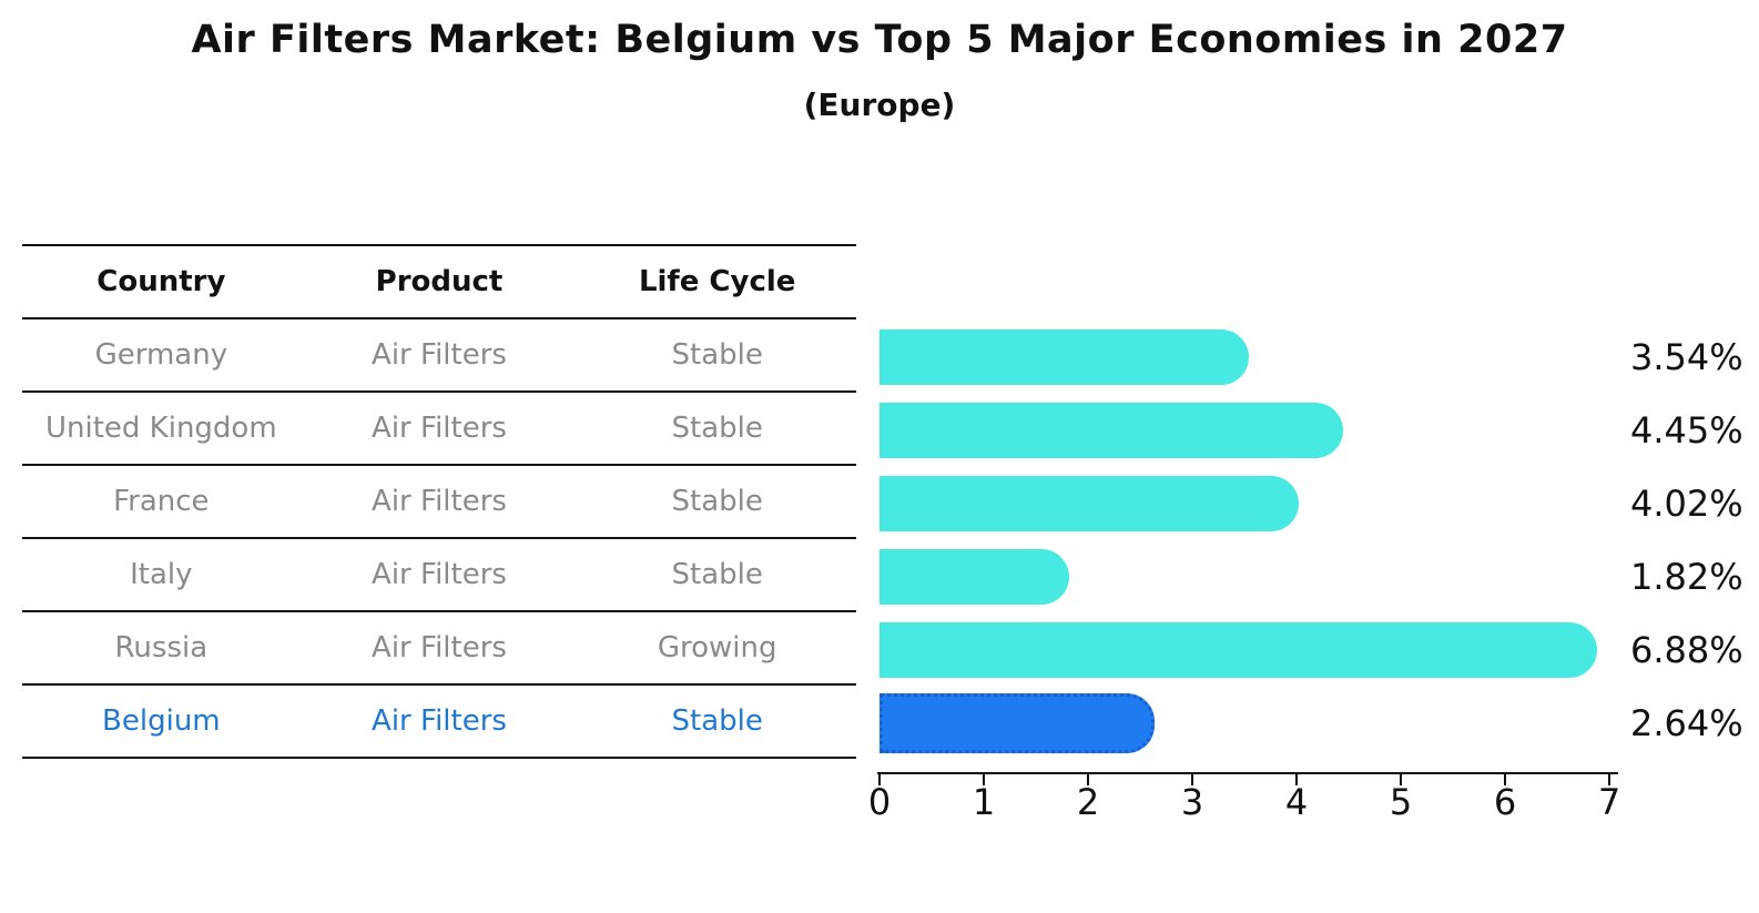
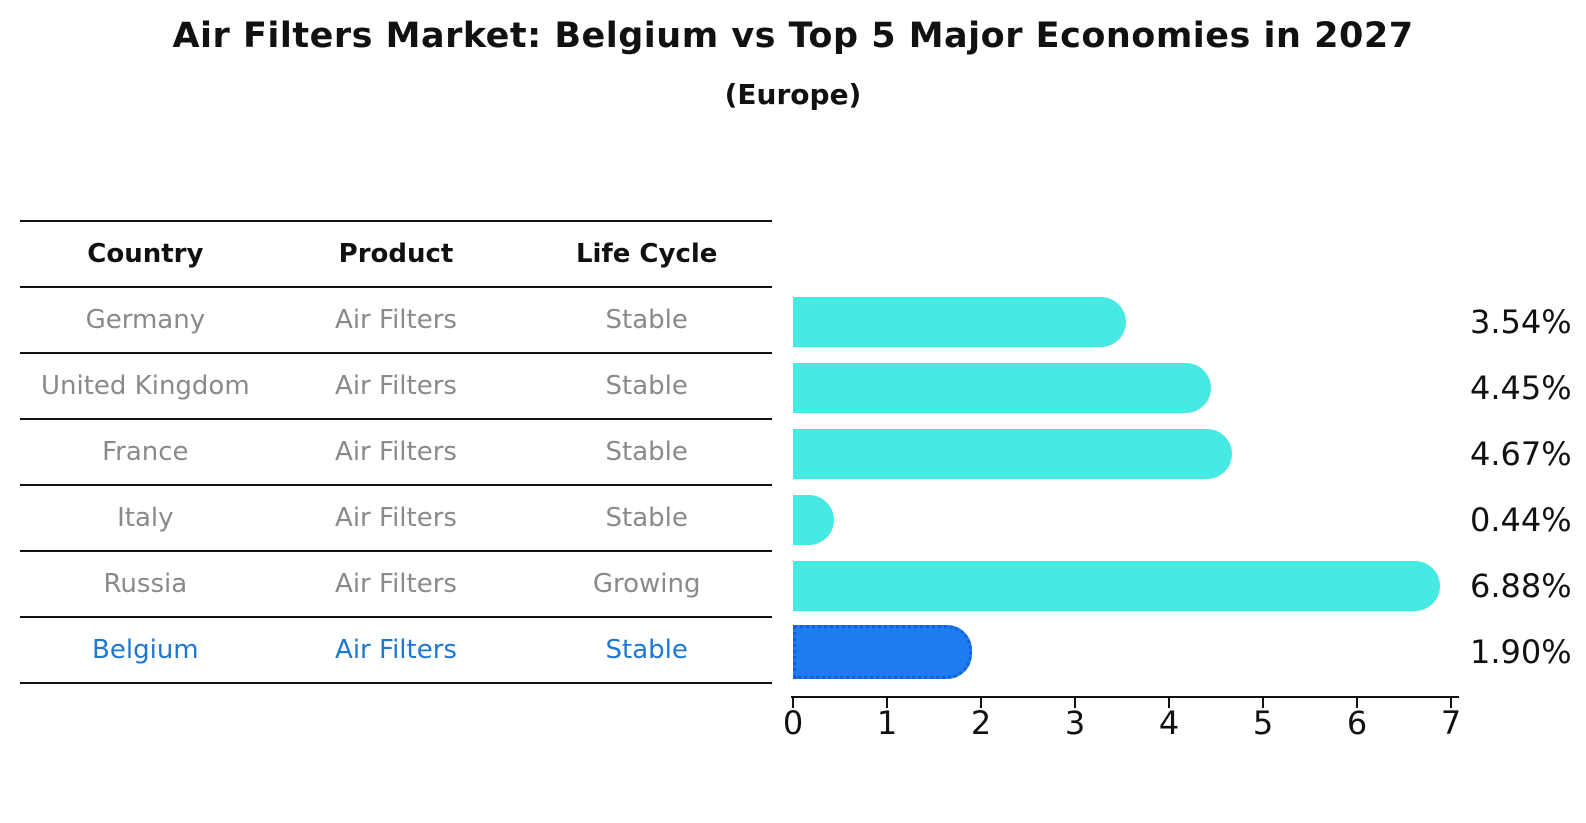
France: 4.02% -> 4.67%
Italy: 1.82% -> 0.44%
Belgium: 2.64% -> 1.90%
